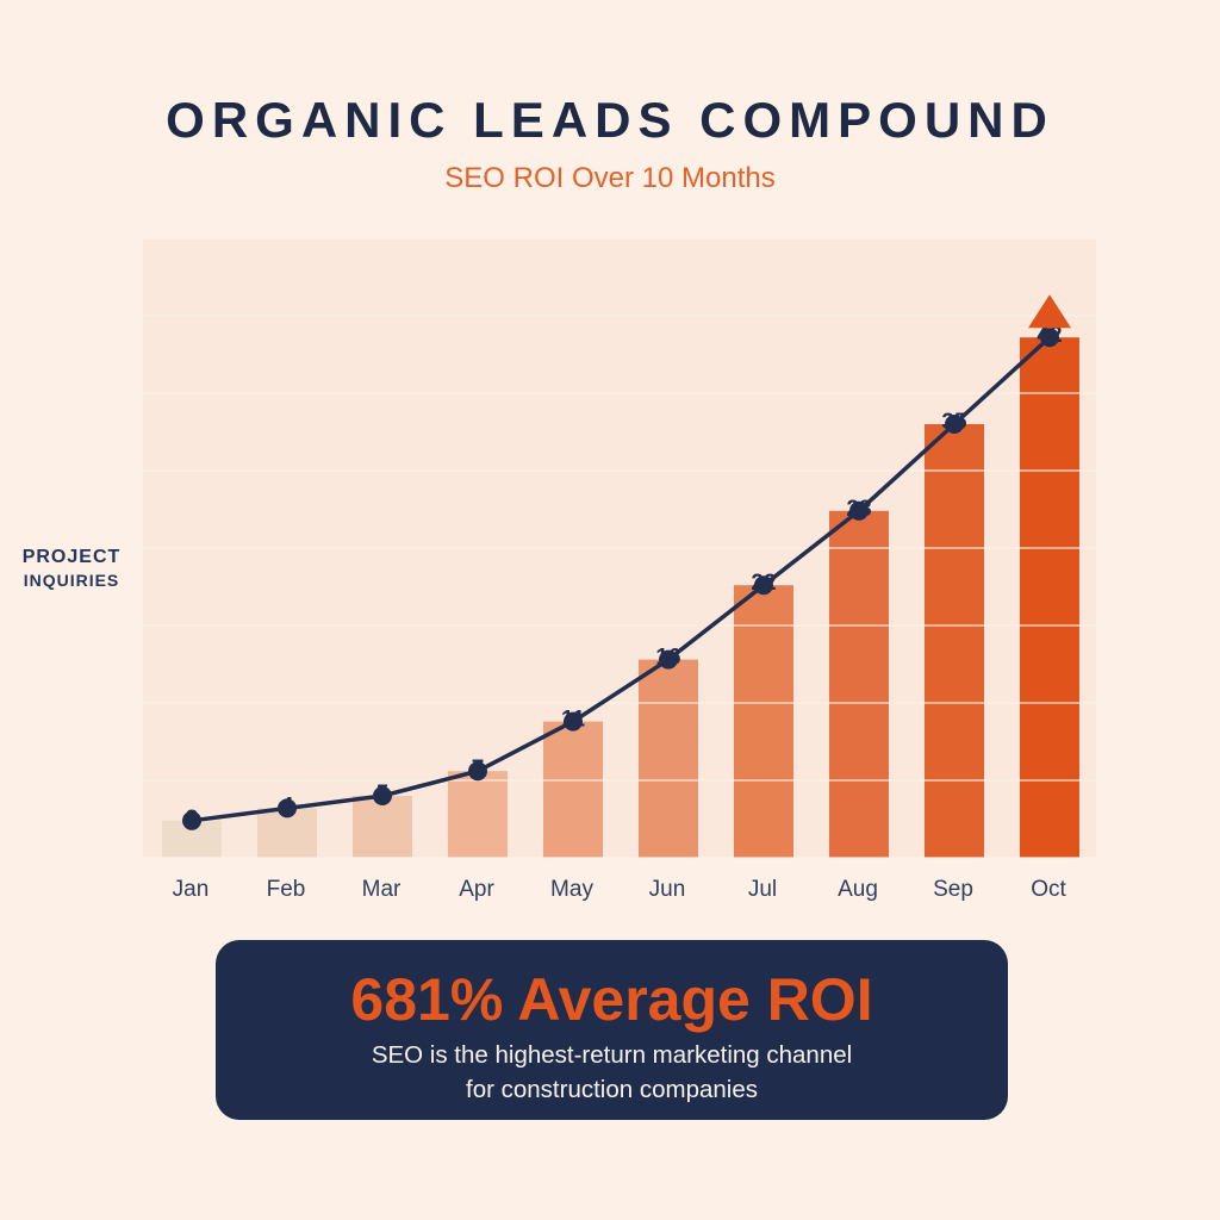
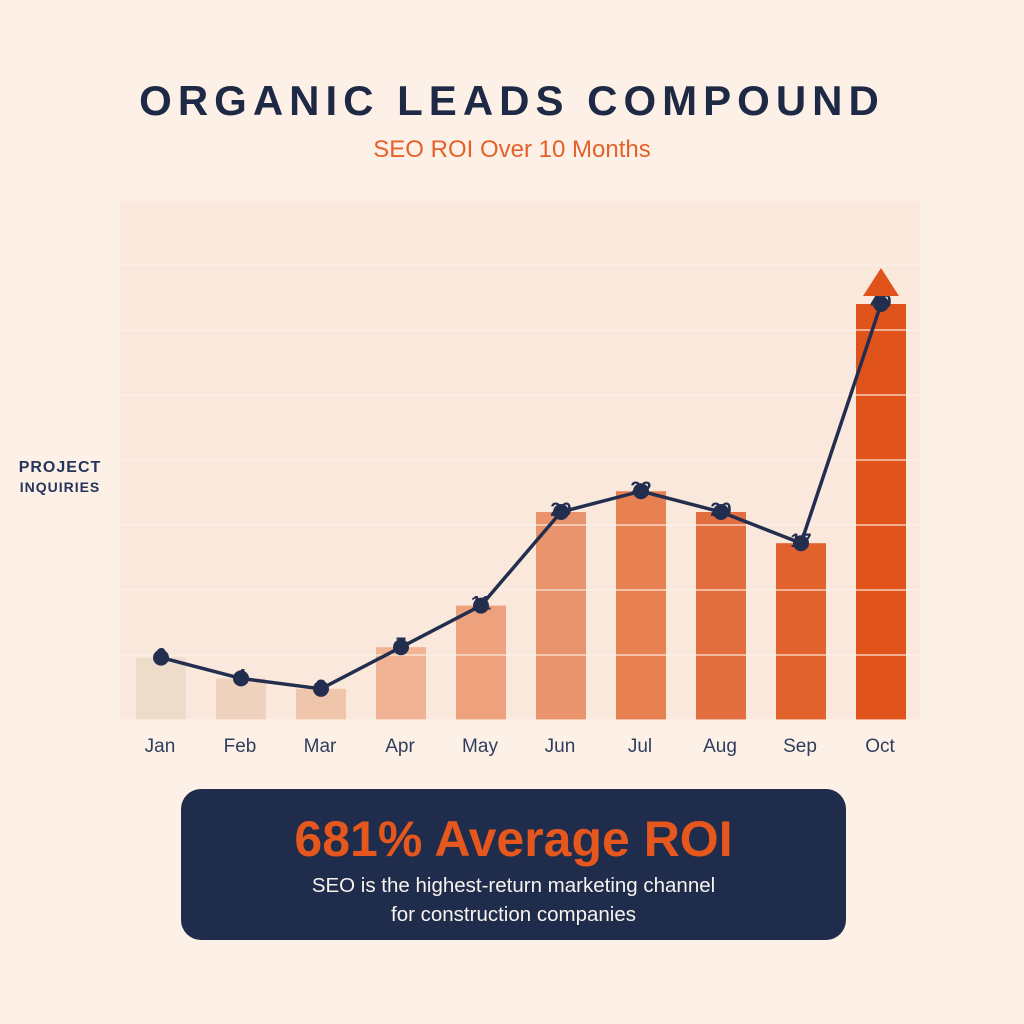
Jan: 3 -> 6
Mar: 5 -> 3
Jun: 16 -> 20
Aug: 28 -> 20
Sep: 35 -> 17
Oct: 42 -> 40
